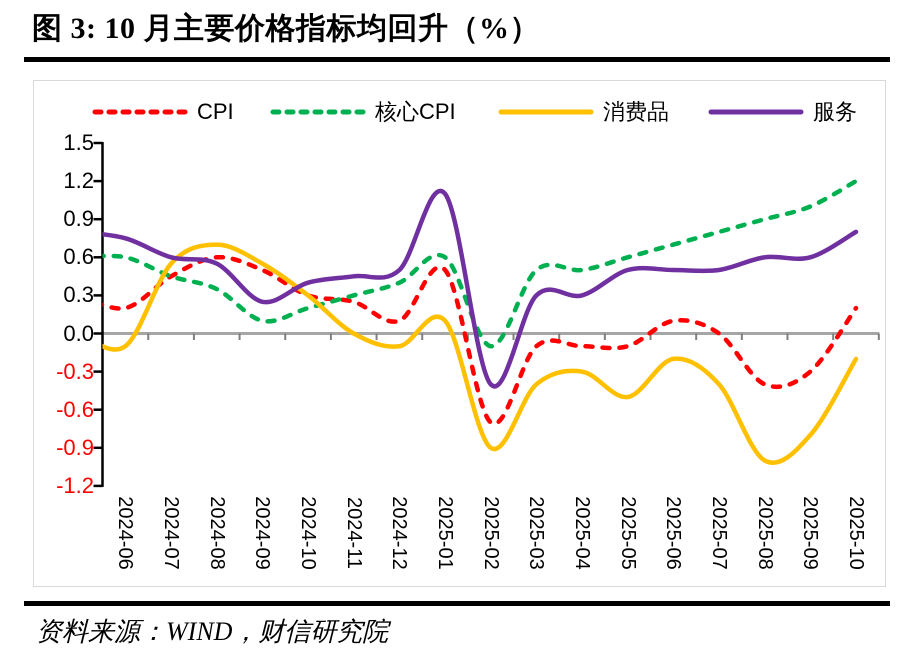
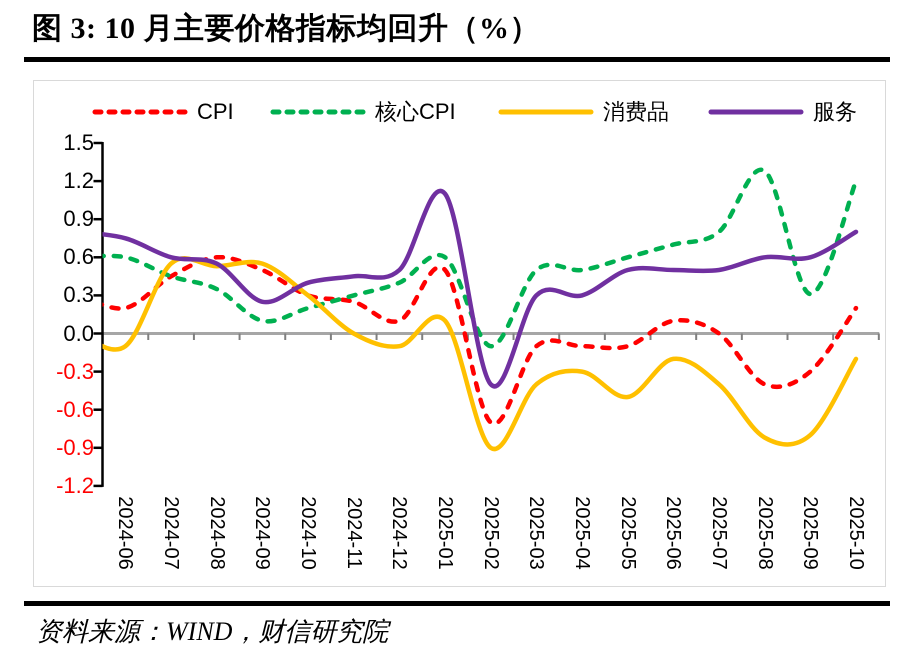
消费品/2024-08: 0.70 -> 0.53
核心CPI/2025-08: 0.90 -> 1.28
消费品/2025-08: -1.00 -> -0.82
核心CPI/2025-09: 1.00 -> 0.31
